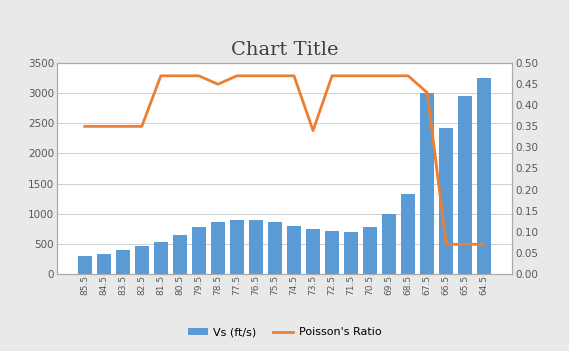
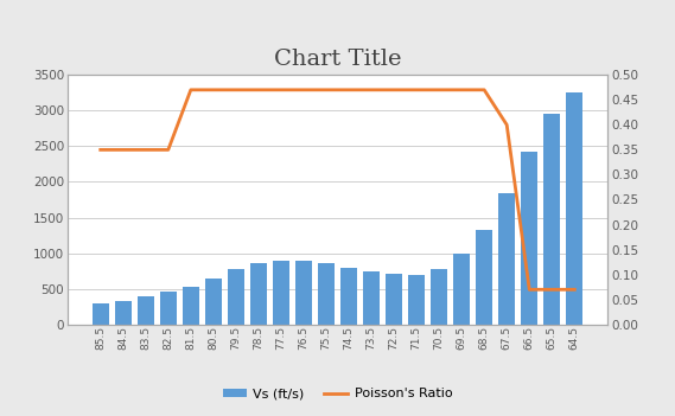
Poisson's Ratio/78.5: 0.45 -> 0.47
Poisson's Ratio/73.5: 0.34 -> 0.47
Vs (ft/s)/67.5: 3000 -> 1840
Poisson's Ratio/67.5: 0.43 -> 0.40
